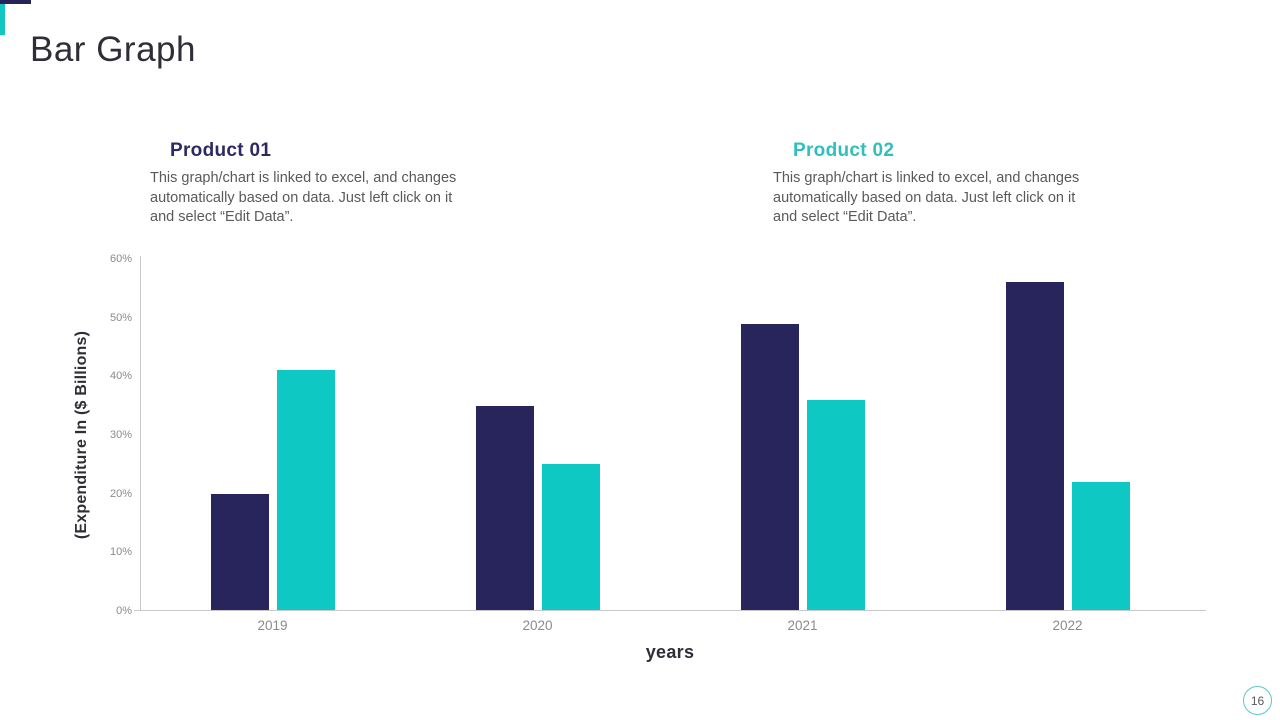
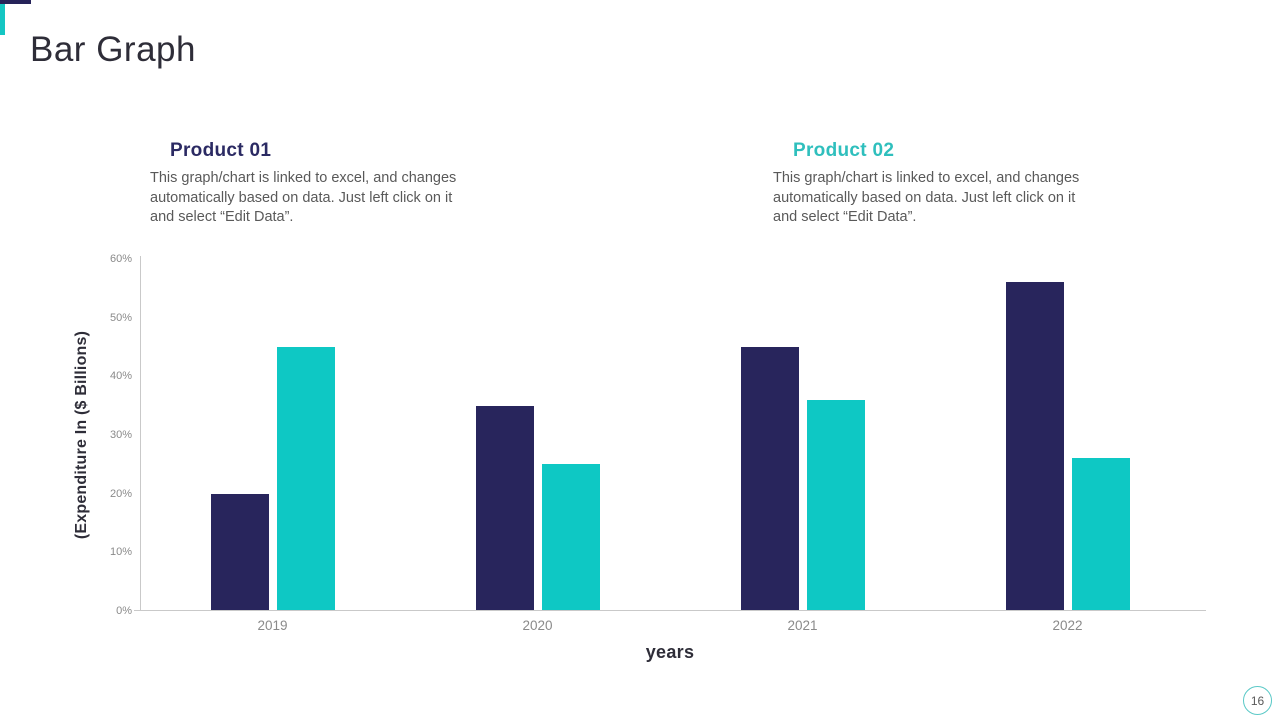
Product 02/2019: 41% -> 45%
Product 01/2021: 49% -> 45%
Product 02/2022: 22% -> 26%
